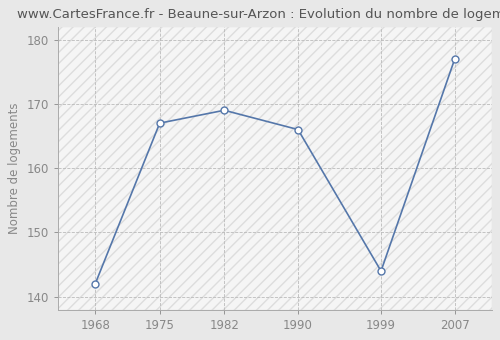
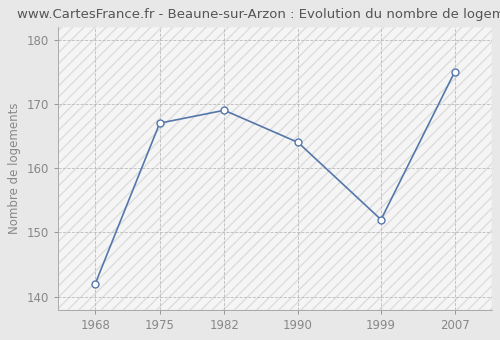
1990: 166 -> 164
1999: 144 -> 152
2007: 177 -> 175
